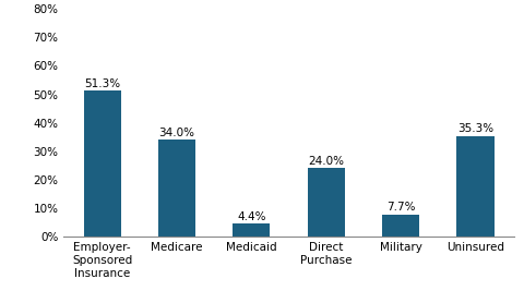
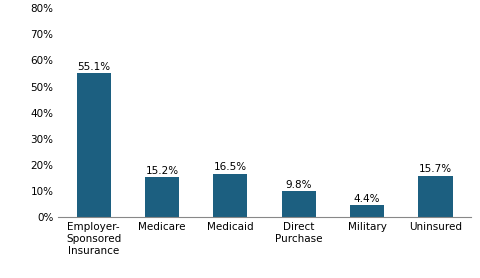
Employer- Sponsored Insurance: 51.3% -> 55.1%
Medicare: 34.0% -> 15.2%
Medicaid: 4.4% -> 16.5%
Direct Purchase: 24.0% -> 9.8%
Military: 7.7% -> 4.4%
Uninsured: 35.3% -> 15.7%
